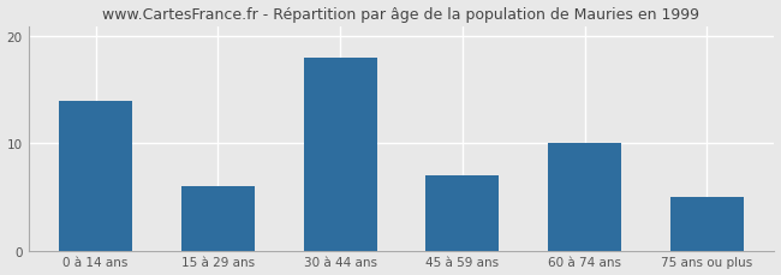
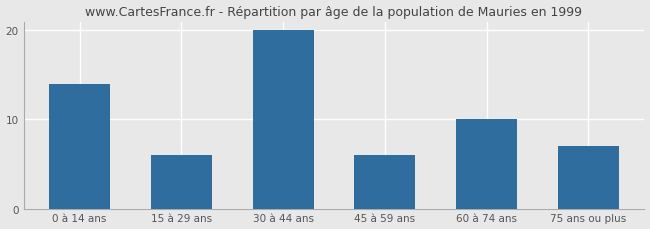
30 à 44 ans: 18 -> 20
45 à 59 ans: 7 -> 6
75 ans ou plus: 5 -> 7
